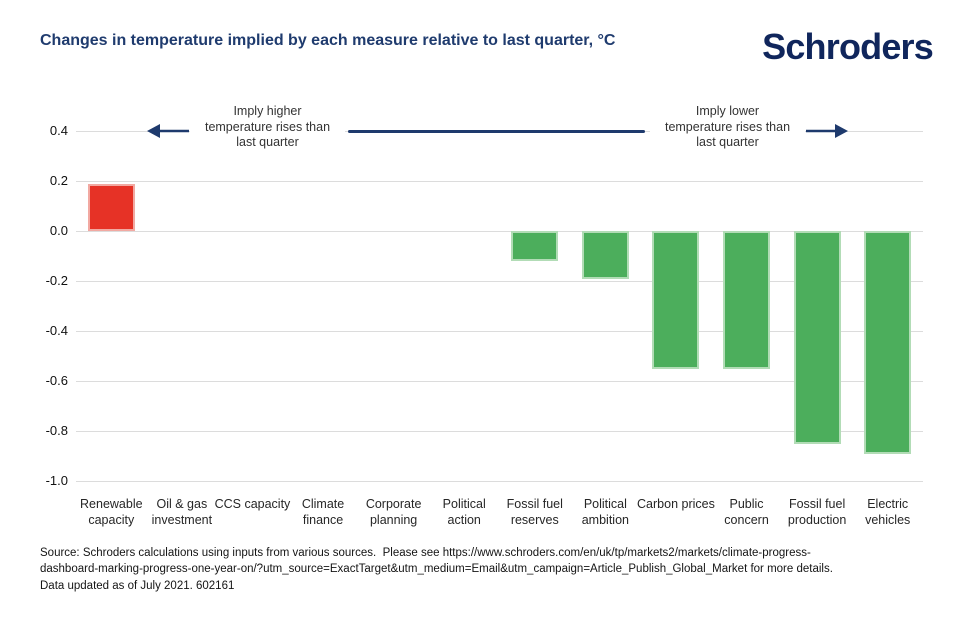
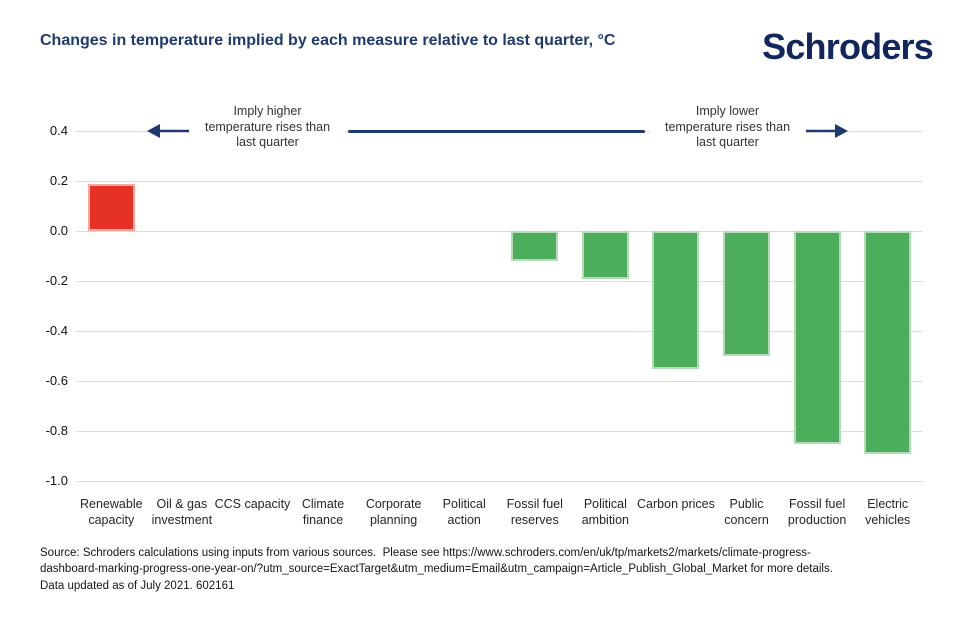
Public concern: -0.55 -> -0.50
